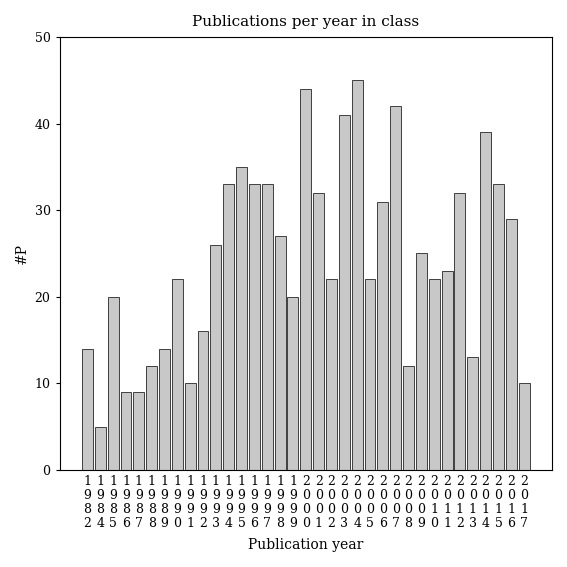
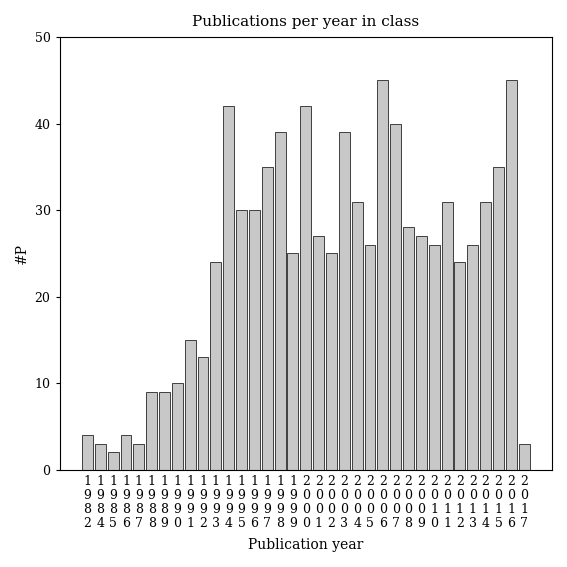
1 9 8 2: 14 -> 4
1 9 8 4: 5 -> 3
1 9 8 5: 20 -> 2
1 9 8 6: 9 -> 4
1 9 8 7: 9 -> 3
1 9 8 8: 12 -> 9
1 9 8 9: 14 -> 9
1 9 9 0: 22 -> 10
1 9 9 1: 10 -> 15
1 9 9 2: 16 -> 13
1 9 9 3: 26 -> 24
1 9 9 4: 33 -> 42
1 9 9 5: 35 -> 30
1 9 9 6: 33 -> 30
1 9 9 7: 33 -> 35
1 9 9 8: 27 -> 39
1 9 9 9: 20 -> 25
2 0 0 0: 44 -> 42
2 0 0 1: 32 -> 27
2 0 0 2: 22 -> 25
2 0 0 3: 41 -> 39
2 0 0 4: 45 -> 31
2 0 0 5: 22 -> 26
2 0 0 6: 31 -> 45
2 0 0 7: 42 -> 40
2 0 0 8: 12 -> 28
2 0 0 9: 25 -> 27
2 0 1 0: 22 -> 26
2 0 1 1: 23 -> 31
2 0 1 2: 32 -> 24
2 0 1 3: 13 -> 26
2 0 1 4: 39 -> 31
2 0 1 5: 33 -> 35
2 0 1 6: 29 -> 45
2 0 1 7: 10 -> 3
